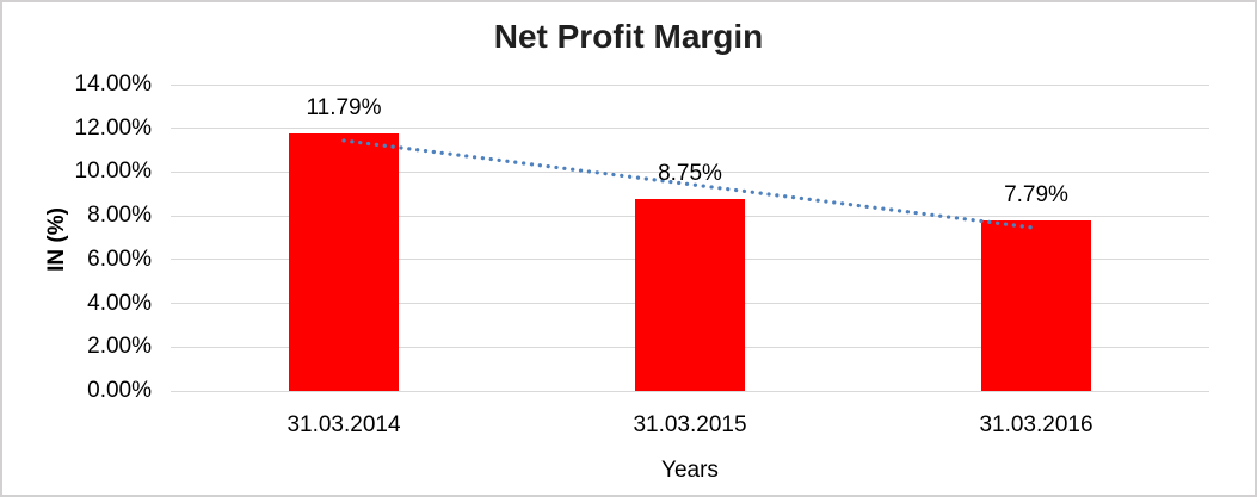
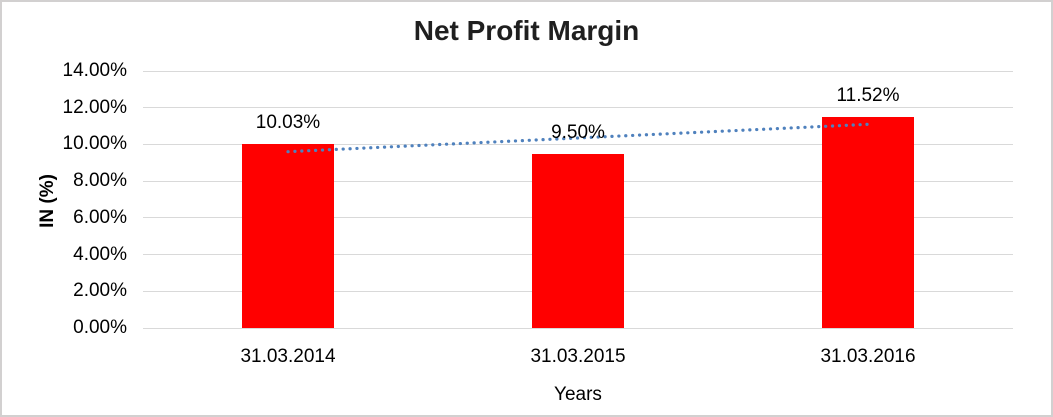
31.03.2014: 11.79% -> 10.03%
31.03.2015: 8.75% -> 9.50%
31.03.2016: 7.79% -> 11.52%
